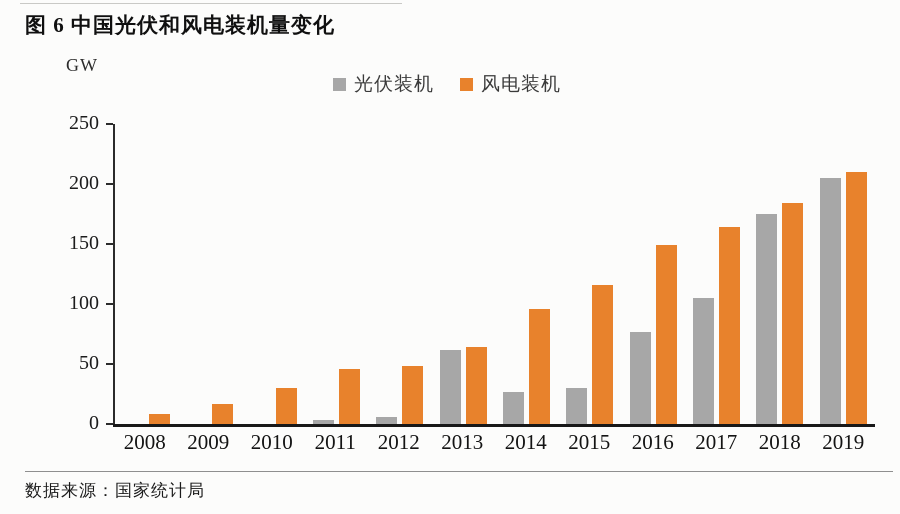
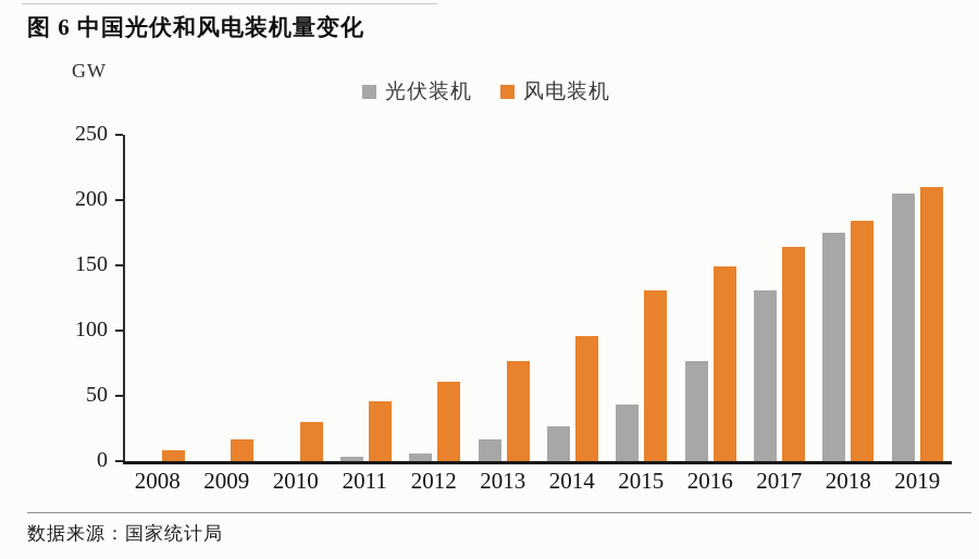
风电装机/2012: 48 -> 61
光伏装机/2013: 62 -> 17
风电装机/2013: 64 -> 77
光伏装机/2015: 30 -> 43
风电装机/2015: 116 -> 131
光伏装机/2017: 105 -> 131
